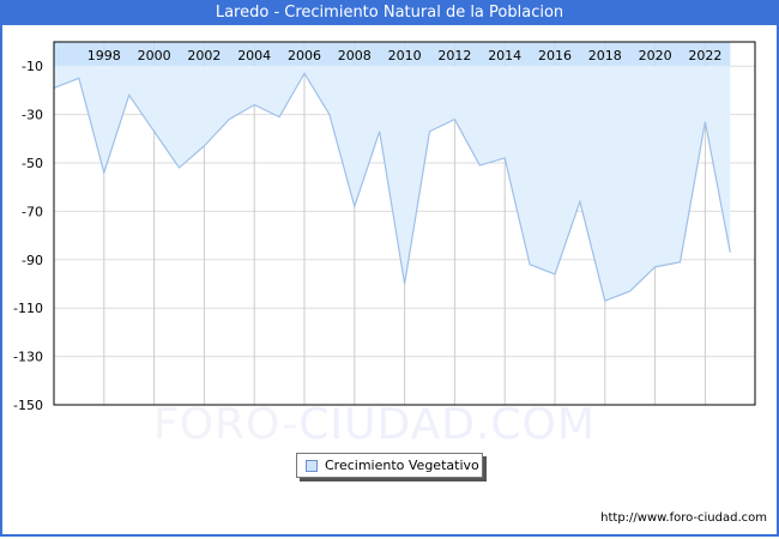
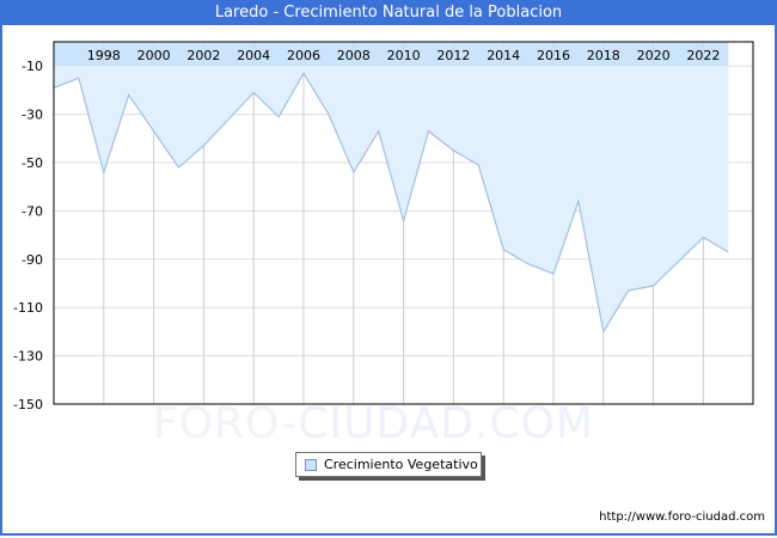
2004: -26 -> -21
2008: -68 -> -54
2010: -100 -> -74
2012: -32 -> -45
2014: -48 -> -86
2018: -107 -> -120
2020: -93 -> -101
2022: -33 -> -81
